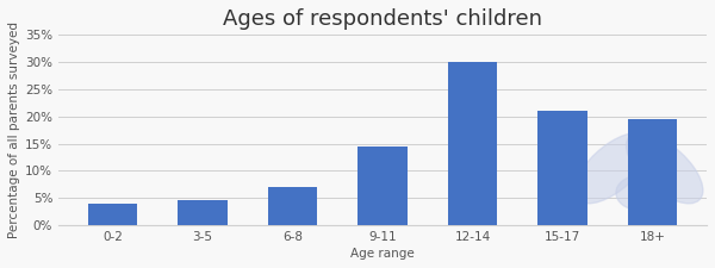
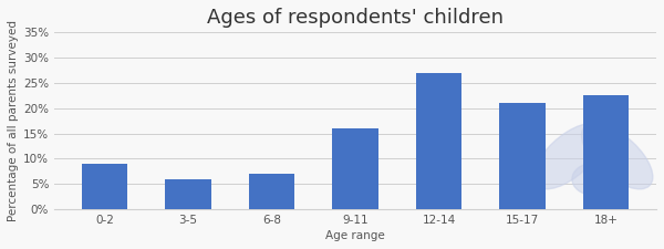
0-2: 4.0% -> 9.0%
3-5: 4.5% -> 6.0%
9-11: 14.5% -> 16.0%
12-14: 30.0% -> 27.0%
18+: 19.5% -> 22.5%
